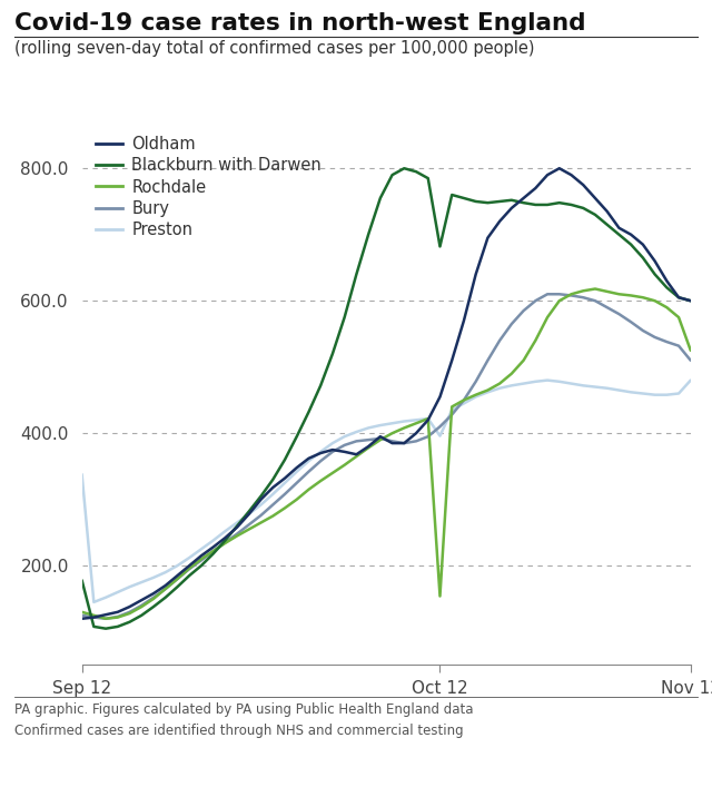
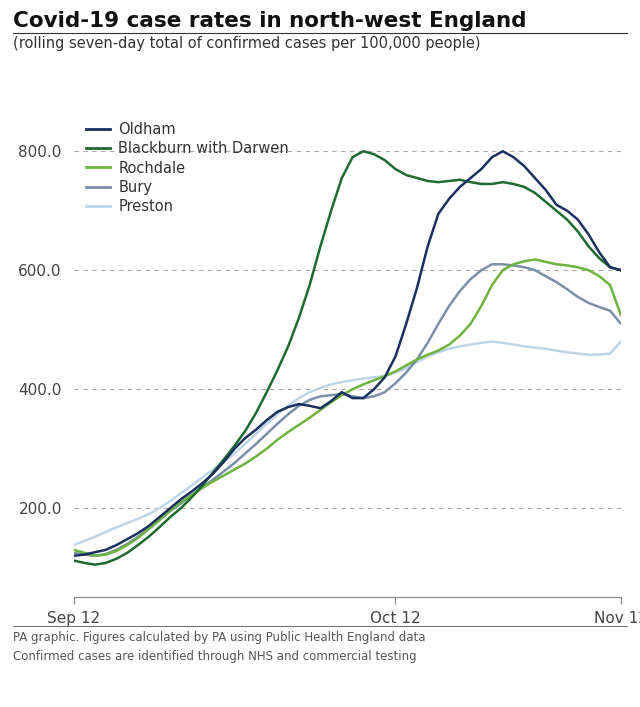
Blackburn with Darwen/Sep 12: 178 -> 112
Preston/Sep 12: 338 -> 138
Blackburn with Darwen/Oct 12: 682 -> 770
Rochdale/Oct 12: 154 -> 430
Preston/Oct 12: 396 -> 428
